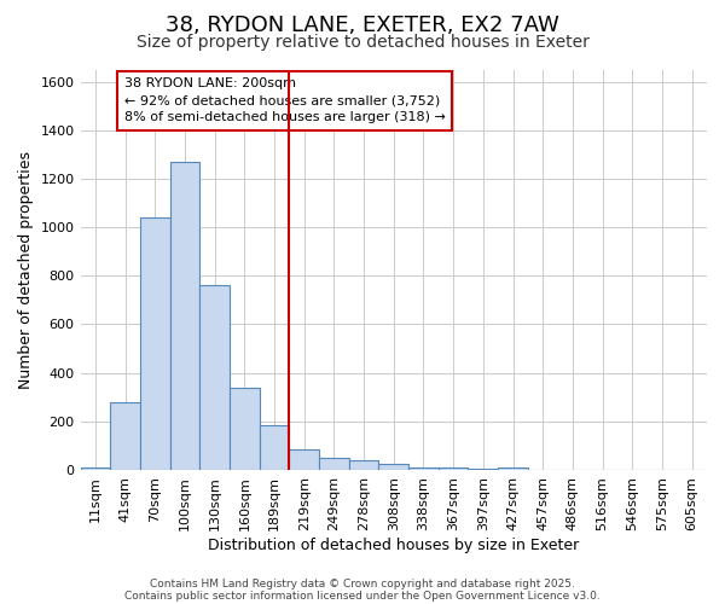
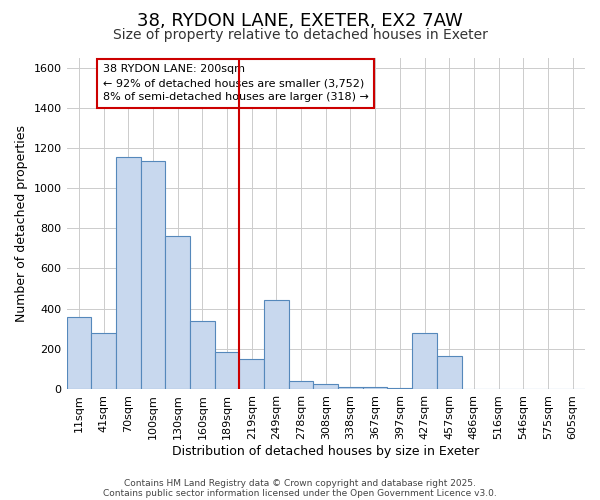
11sqm: 10 -> 360
70sqm: 1040 -> 1155
100sqm: 1270 -> 1135
219sqm: 85 -> 150
249sqm: 48 -> 445
427sqm: 10 -> 280
457sqm: 2 -> 165
